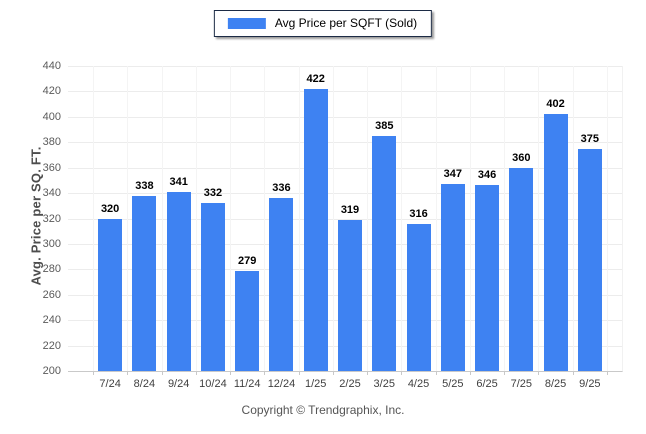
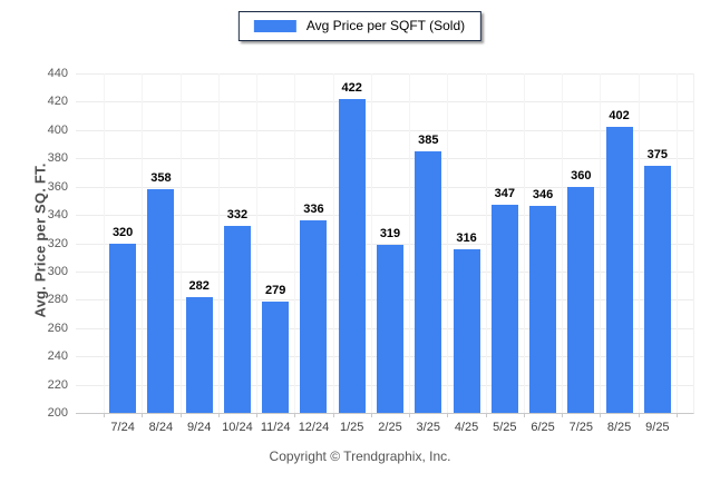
8/24: 338 -> 358
9/24: 341 -> 282
